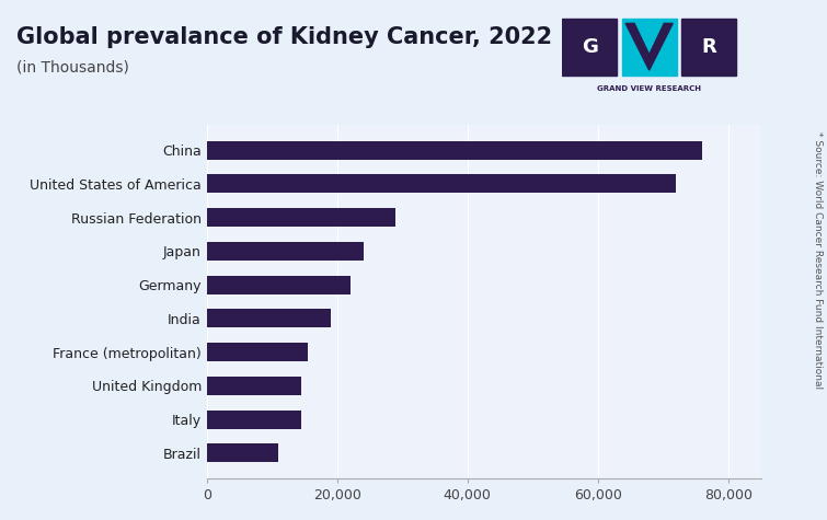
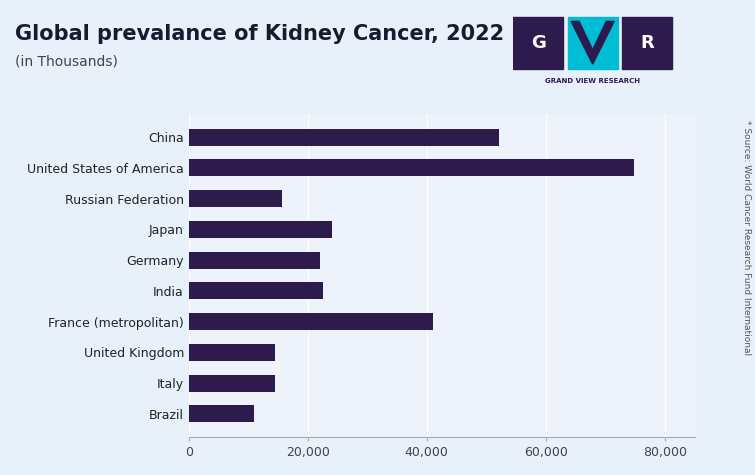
China: 76,000 -> 52,200
United States of America: 72,000 -> 74,800
Russian Federation: 29,000 -> 15,600
India: 19,000 -> 22,600
France (metropolitan): 15,500 -> 41,000
